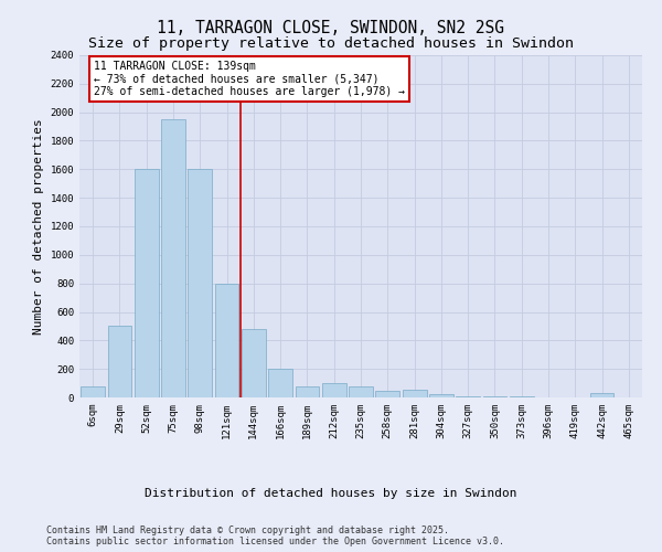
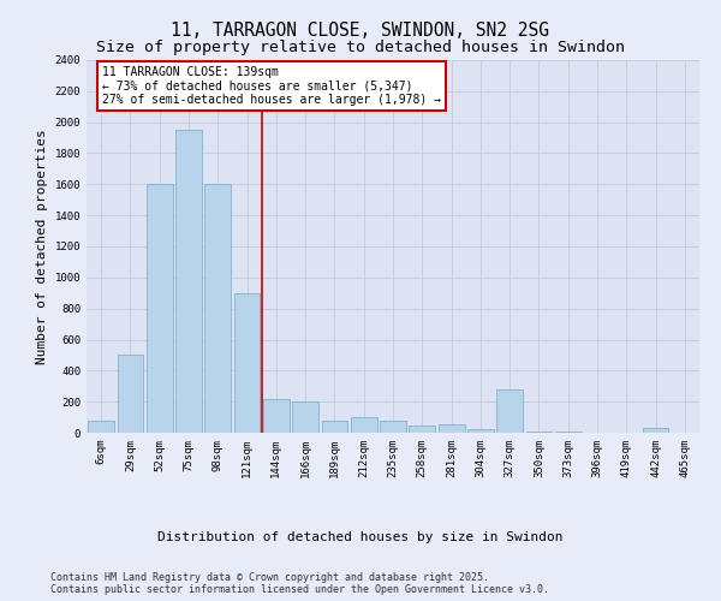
121sqm: 800 -> 900
144sqm: 480 -> 220
327sqm: 10 -> 280
